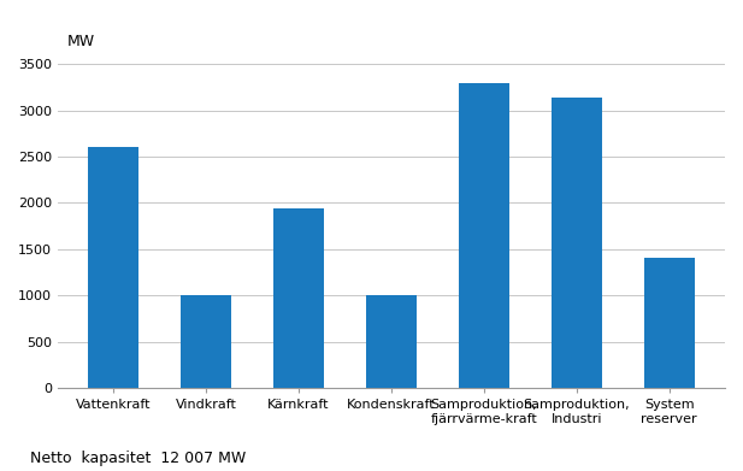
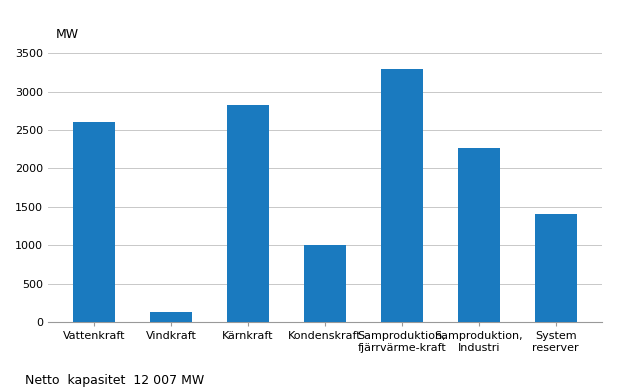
Vindkraft: 1000 -> 130
Kärnkraft: 1940 -> 2820
Samproduktion, Industri: 3140 -> 2270
